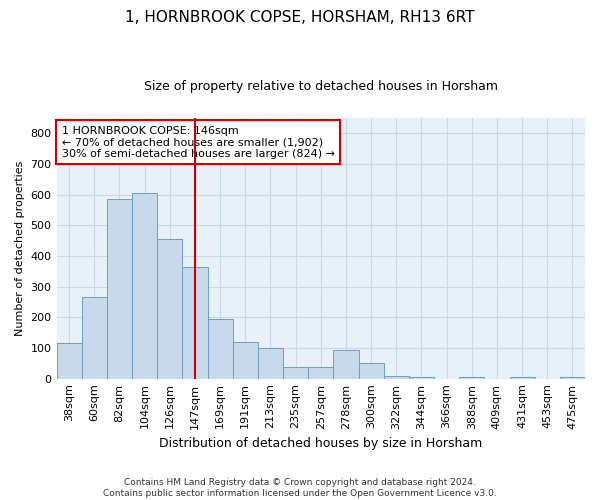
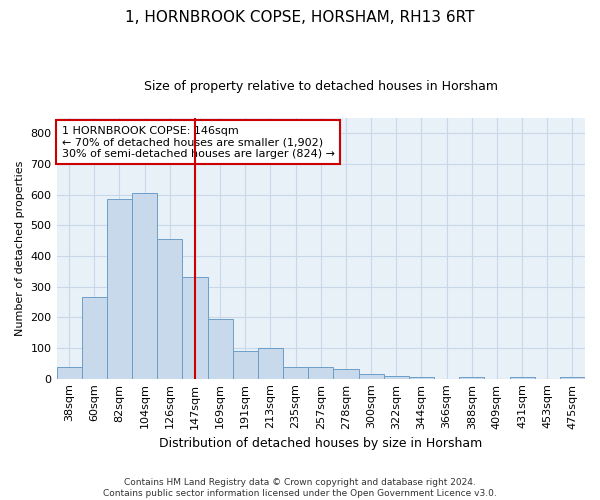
38sqm: 115 -> 38
147sqm: 365 -> 330
191sqm: 120 -> 90
278sqm: 95 -> 32
300sqm: 50 -> 15
